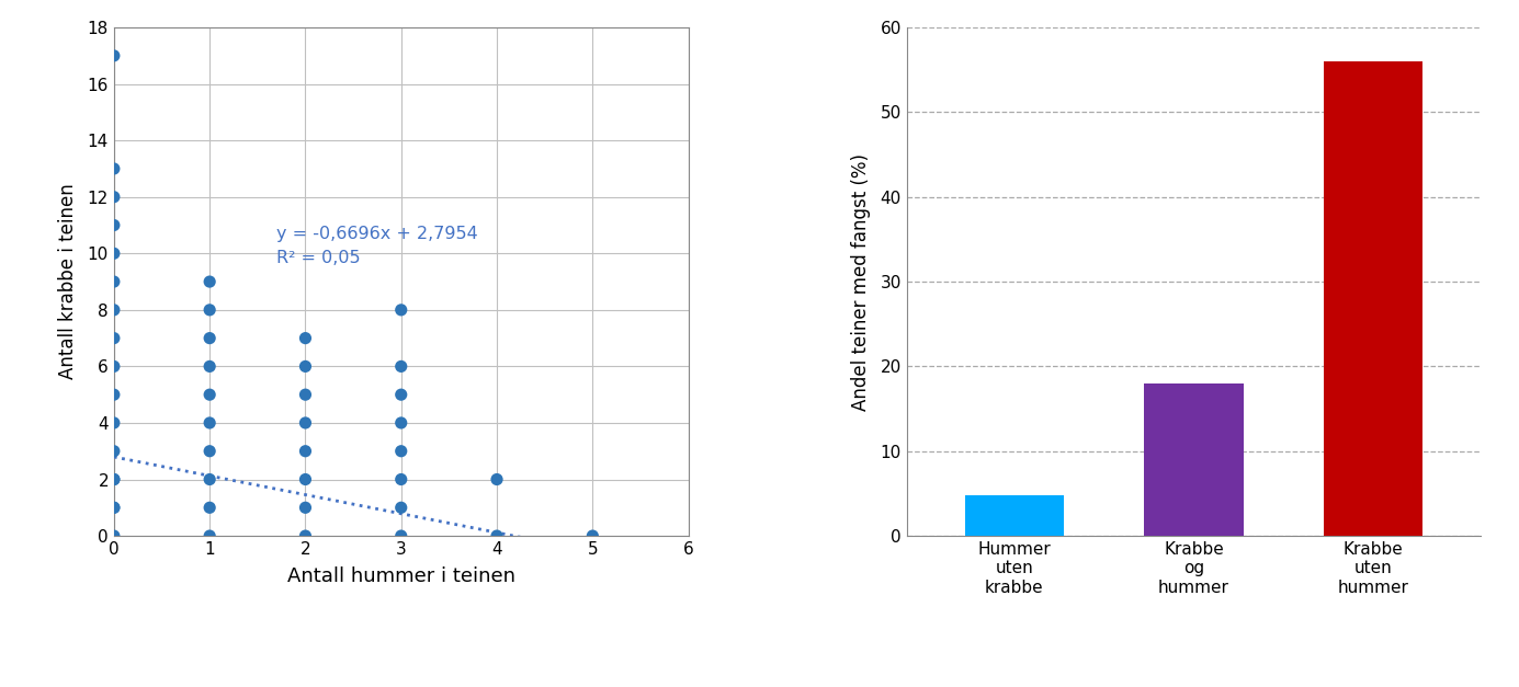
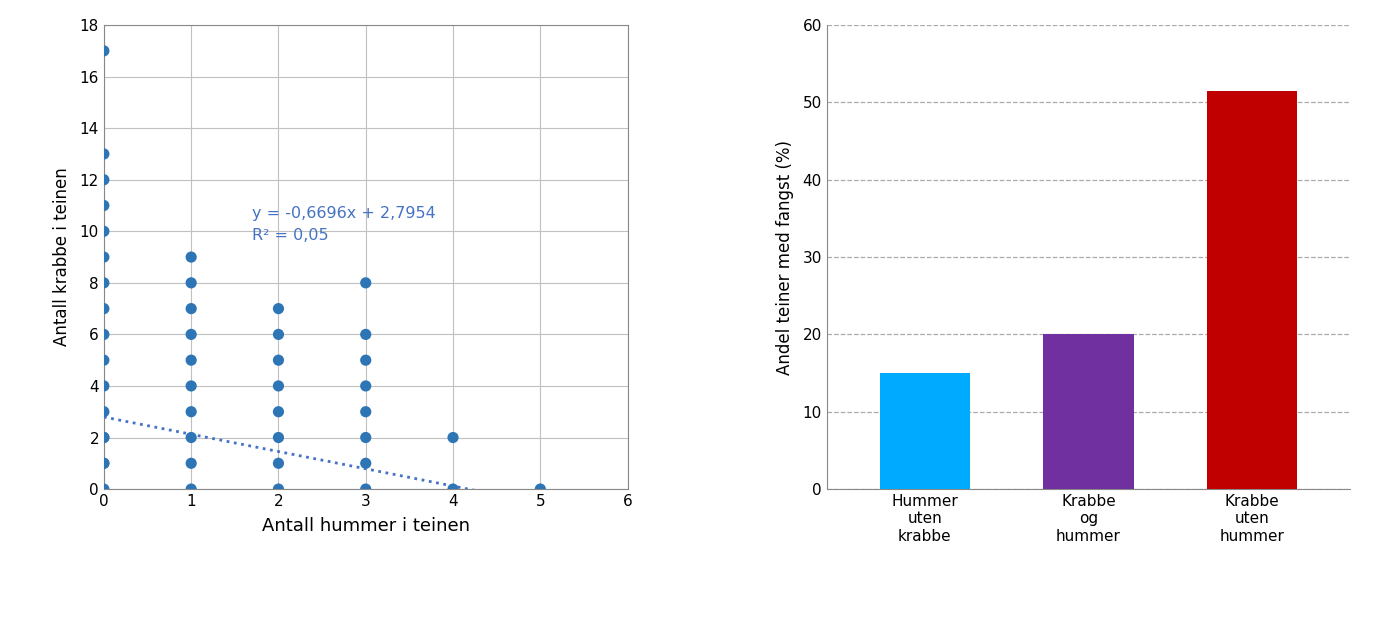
Hummer uten krabbe: 4.8 -> 15.0
Krabbe og hummer: 18.0 -> 20.0
Krabbe uten hummer: 56.0 -> 51.5
